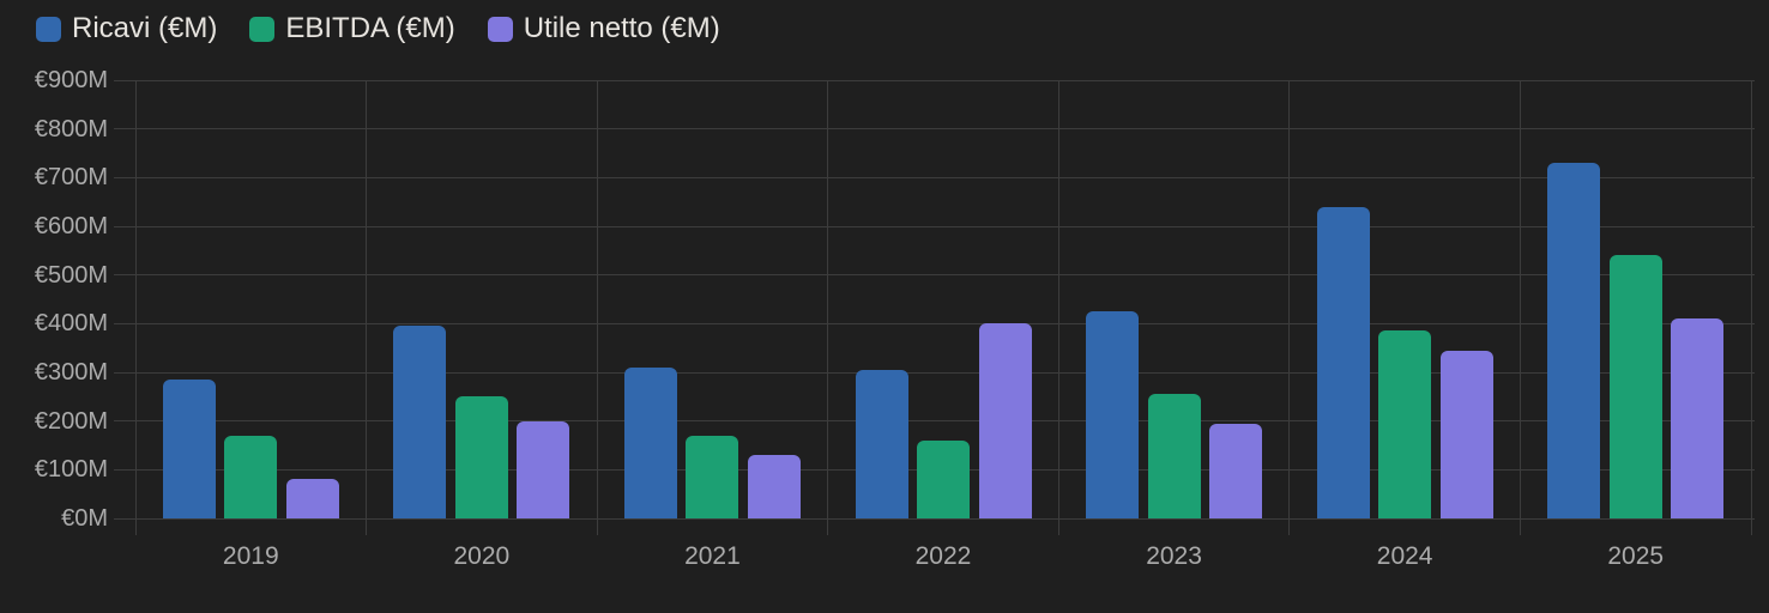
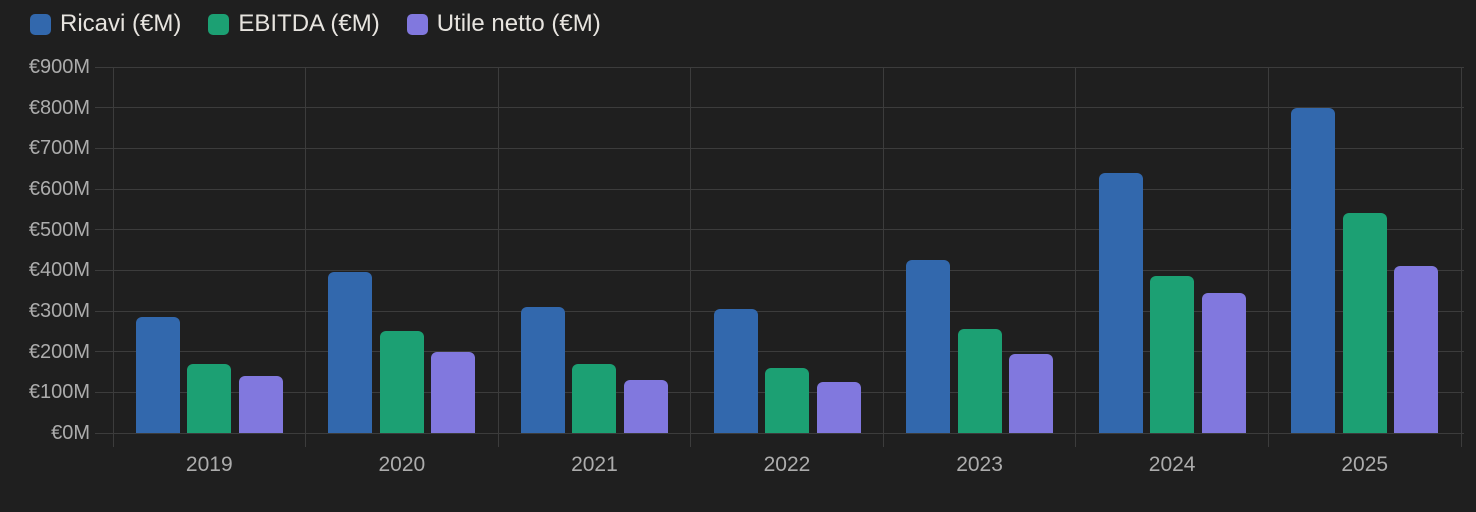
Utile netto (€M)/2019: €80M -> €140M
Utile netto (€M)/2022: €400M -> €120M
Ricavi (€M)/2025: €730M -> €800M
